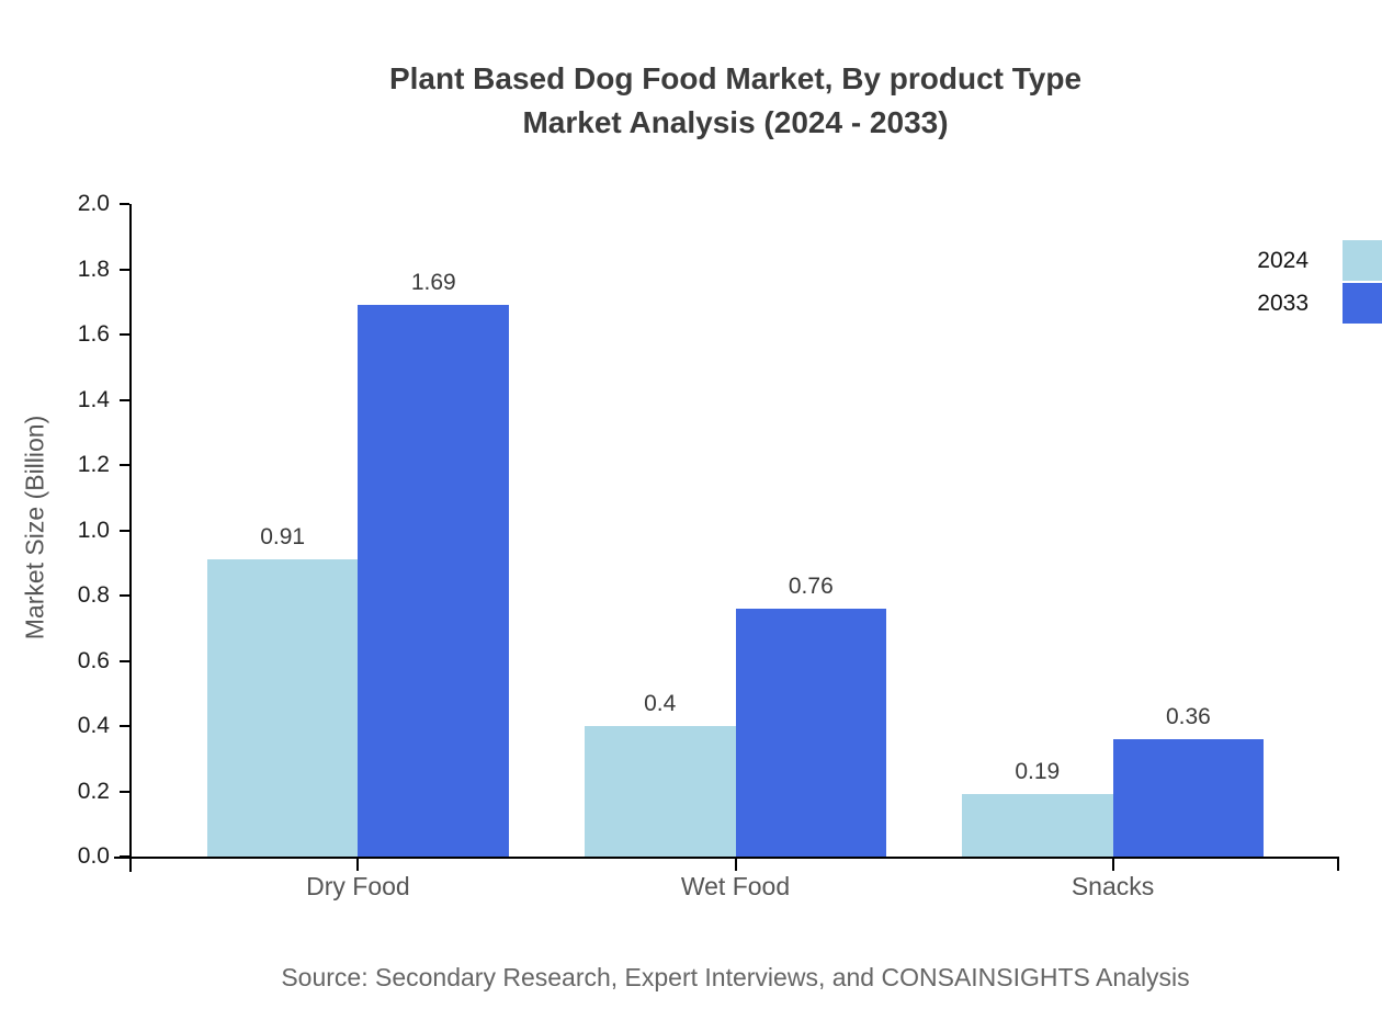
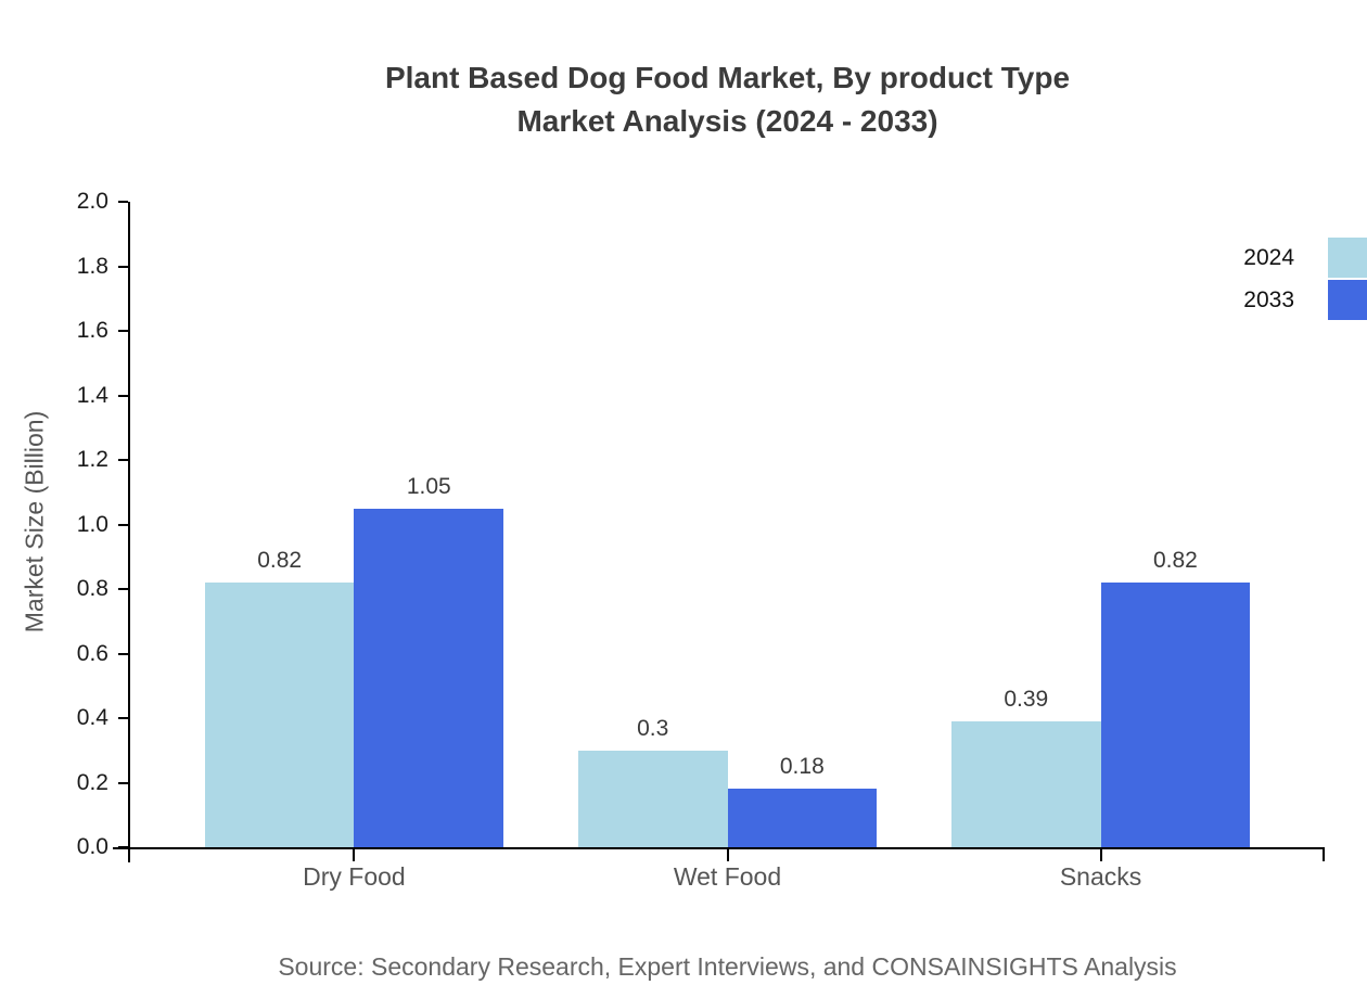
2024/Dry Food: 0.91 -> 0.82
2033/Dry Food: 1.69 -> 1.05
2024/Wet Food: 0.4 -> 0.3
2033/Wet Food: 0.76 -> 0.18
2024/Snacks: 0.19 -> 0.39
2033/Snacks: 0.36 -> 0.82
